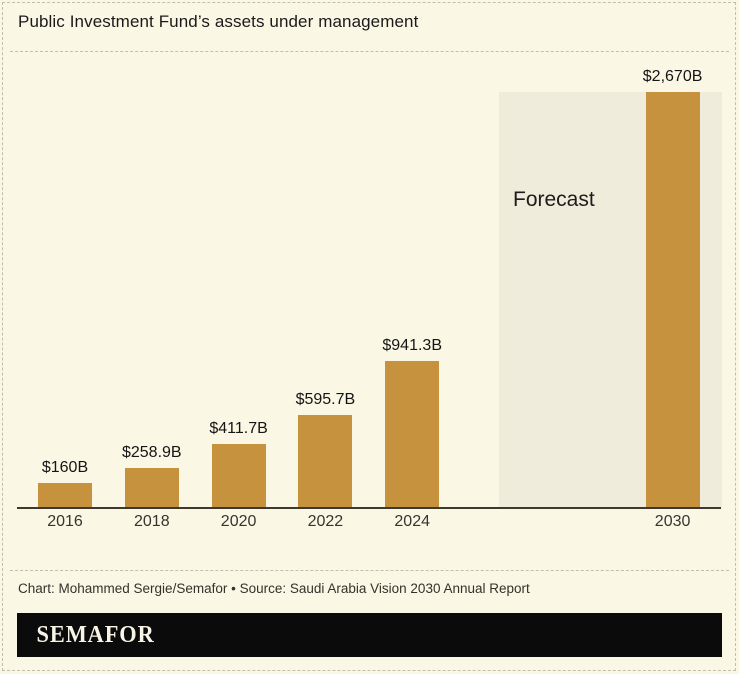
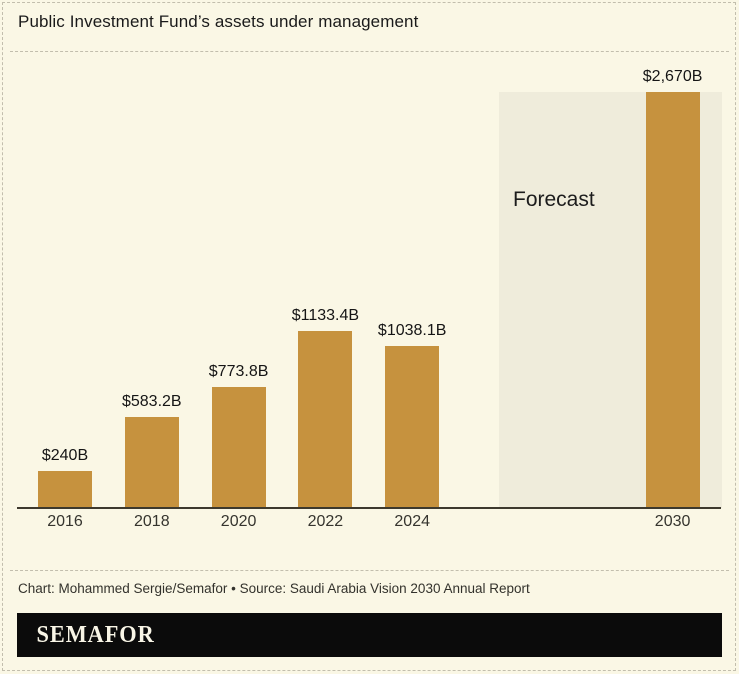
2016: $160B -> $240B
2018: $258.9B -> $583.2B
2020: $411.7B -> $773.8B
2022: $595.7B -> $1133.4B
2024: $941.3B -> $1038.1B
